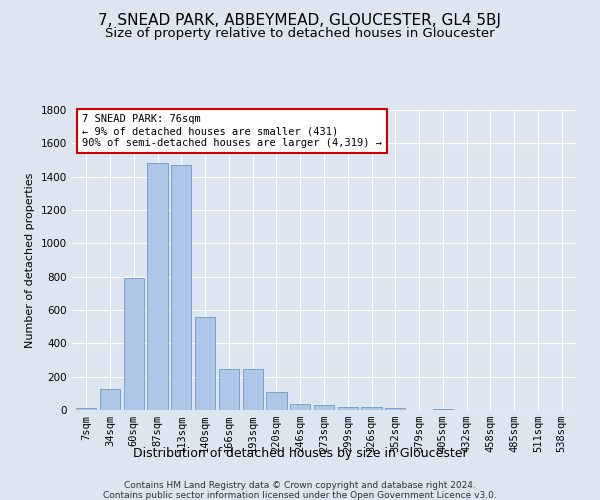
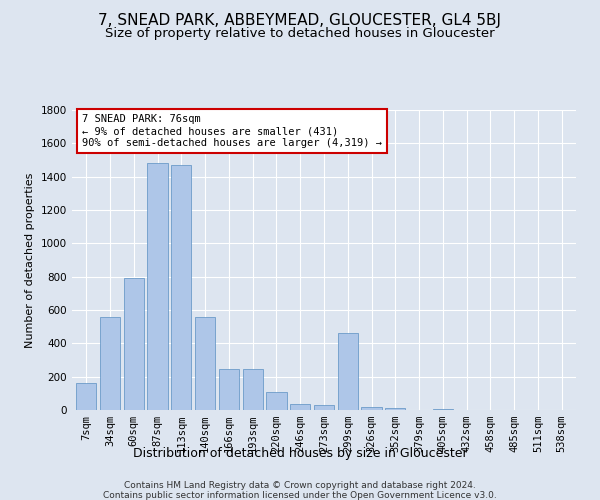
7sqm: 10 -> 160
34sqm: 120 -> 560
299sqm: 20 -> 460
